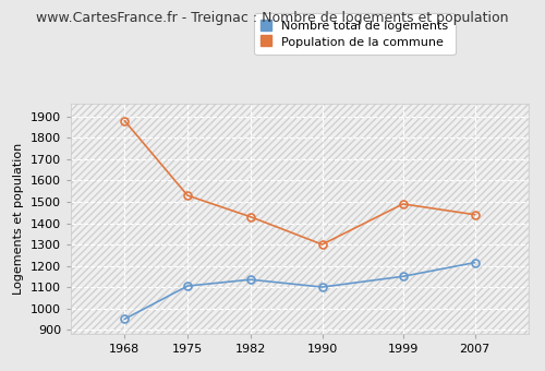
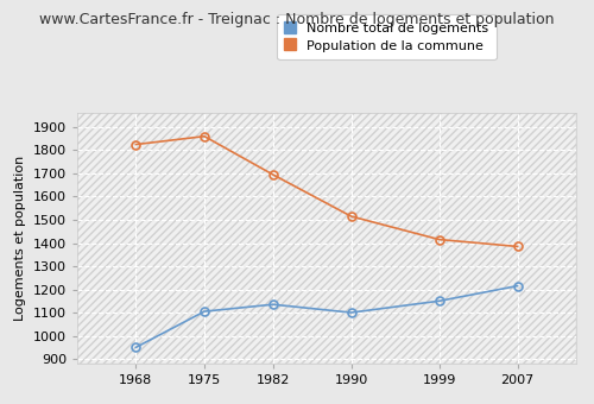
Population de la commune/1968: 1880 -> 1820
Population de la commune/1975: 1530 -> 1860
Population de la commune/1982: 1430 -> 1700
Population de la commune/1990: 1300 -> 1520
Population de la commune/1999: 1490 -> 1420
Population de la commune/2007: 1440 -> 1380
